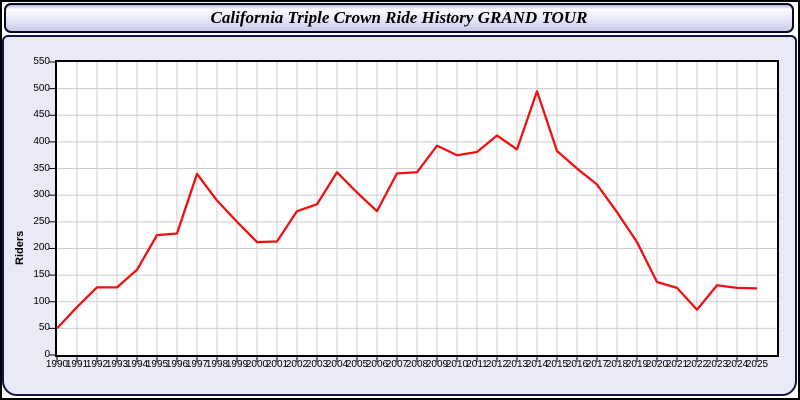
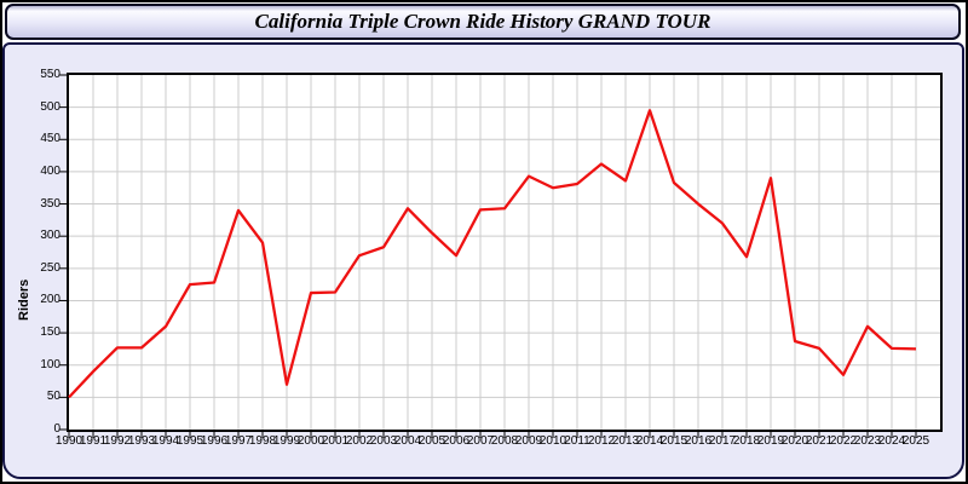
1999: 250 -> 70
2019: 210 -> 390
2023: 130 -> 160
